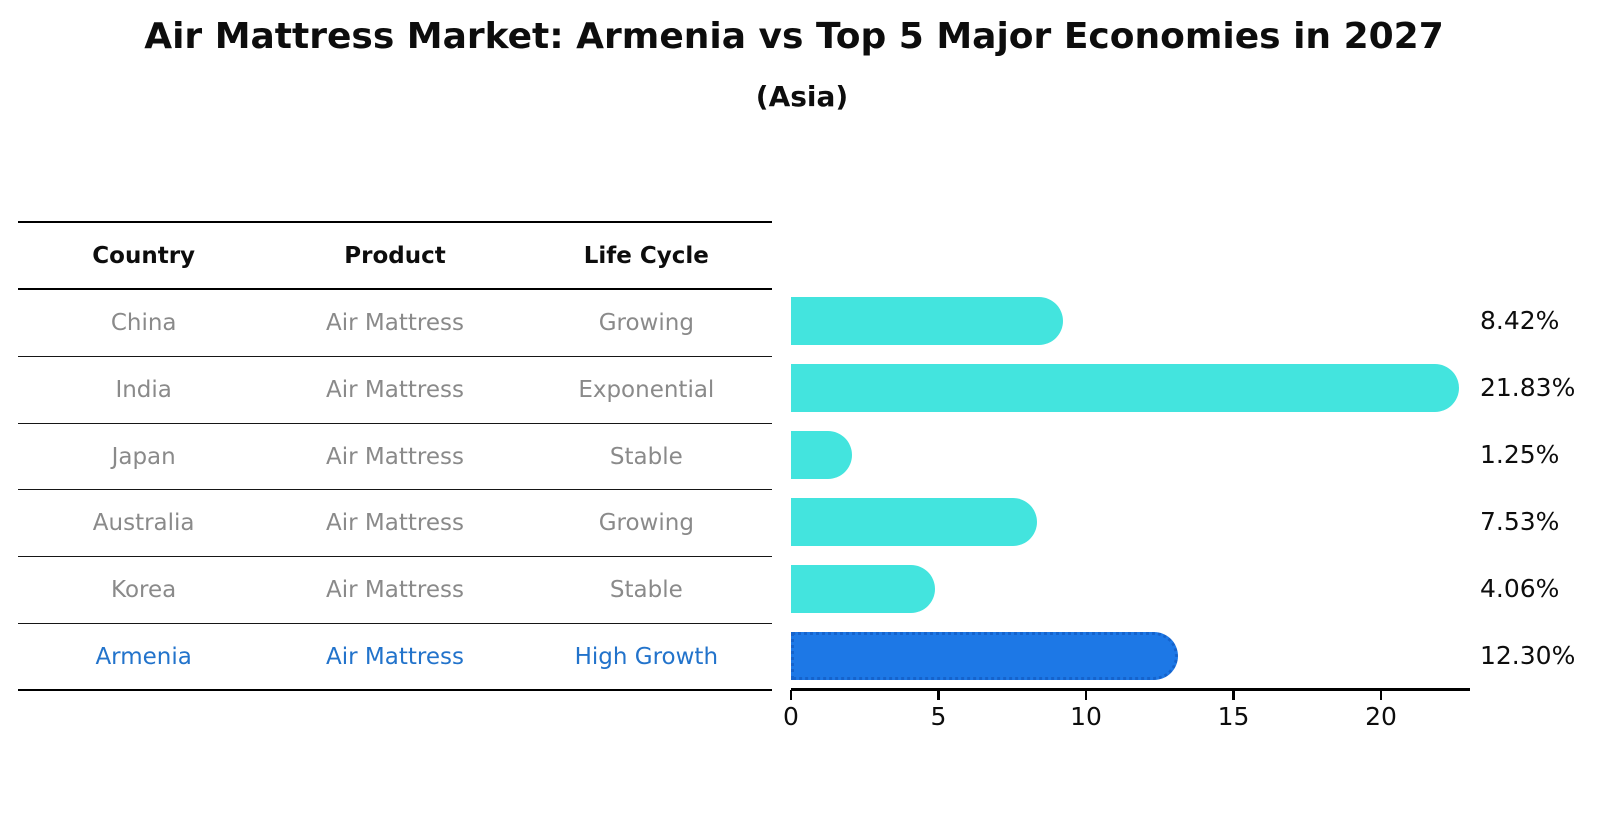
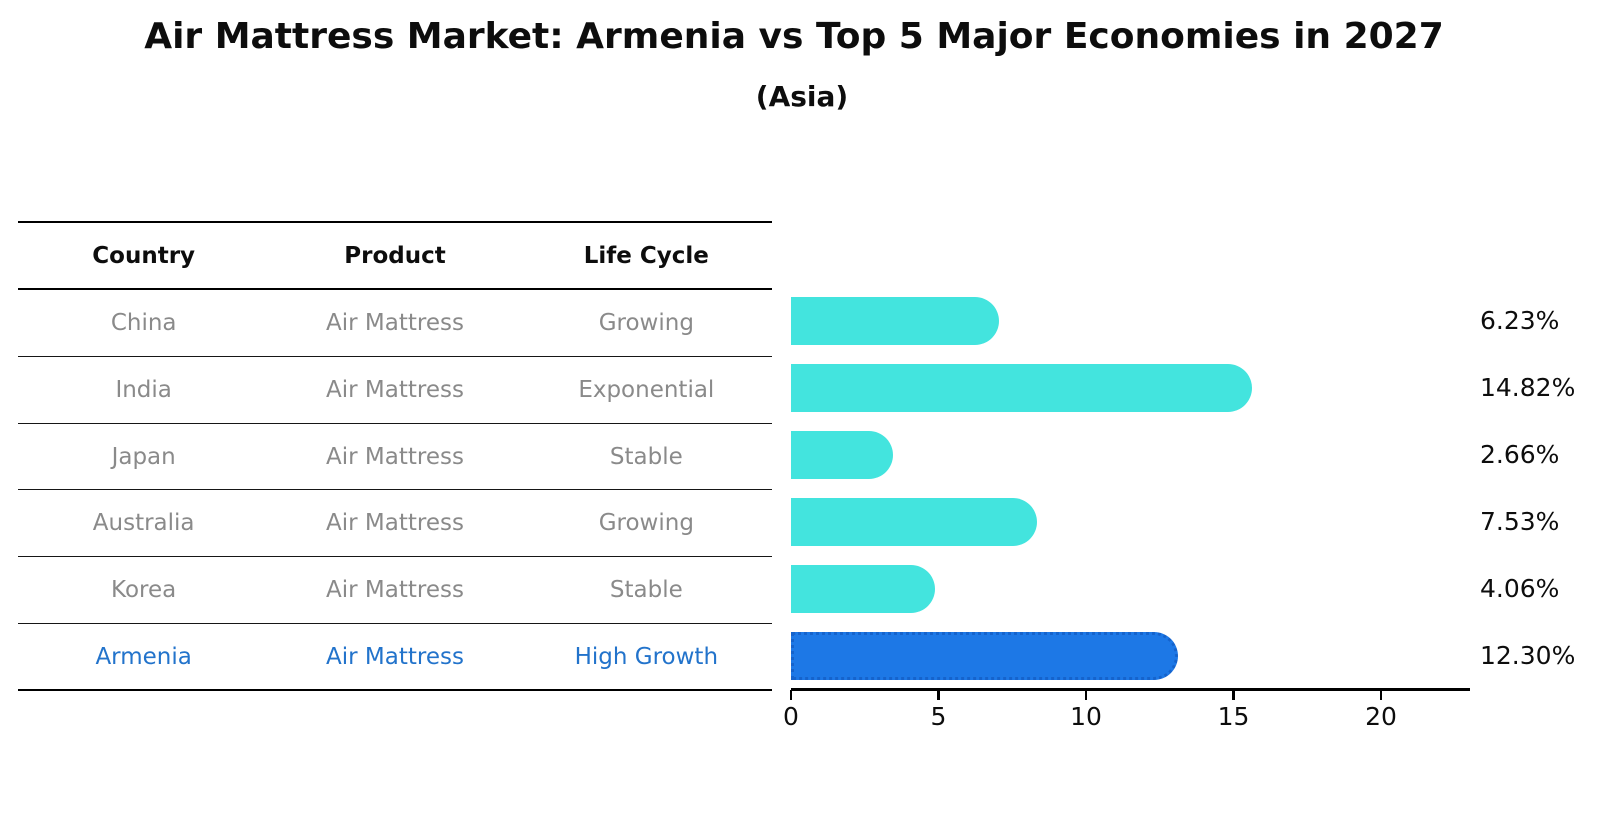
China: 8.42% -> 6.23%
India: 21.83% -> 14.82%
Japan: 1.25% -> 2.66%
